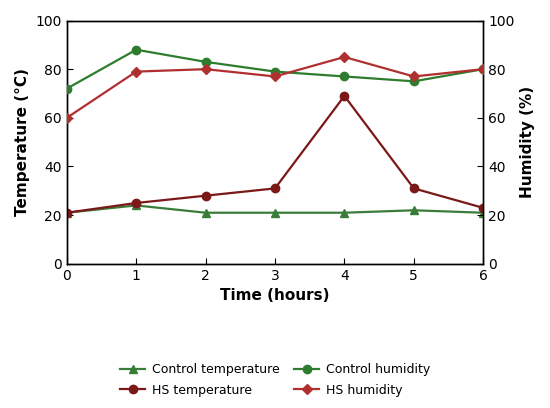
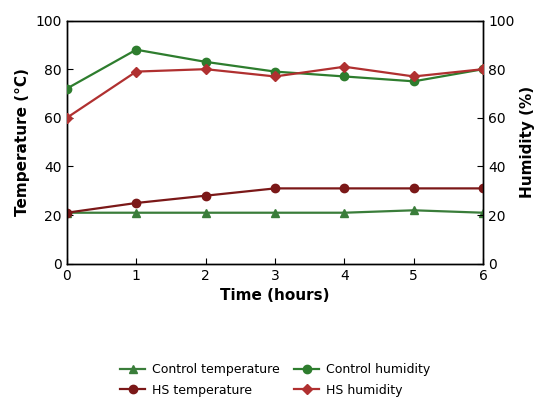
Control temperature/1: 24 -> 21
HS temperature/4: 69 -> 31
HS humidity/4: 85 -> 81
HS temperature/6: 23 -> 31
